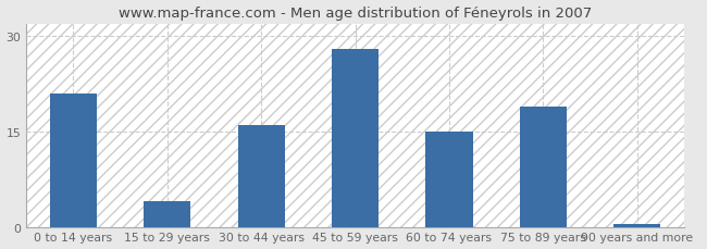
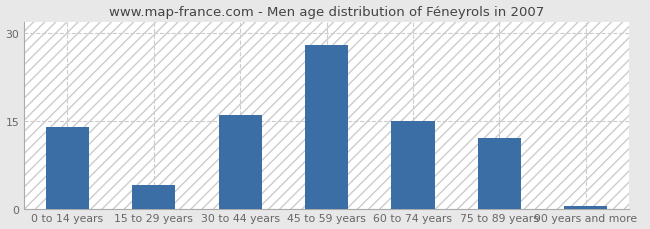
0 to 14 years: 21.0 -> 14.0
75 to 89 years: 19.0 -> 12.0
